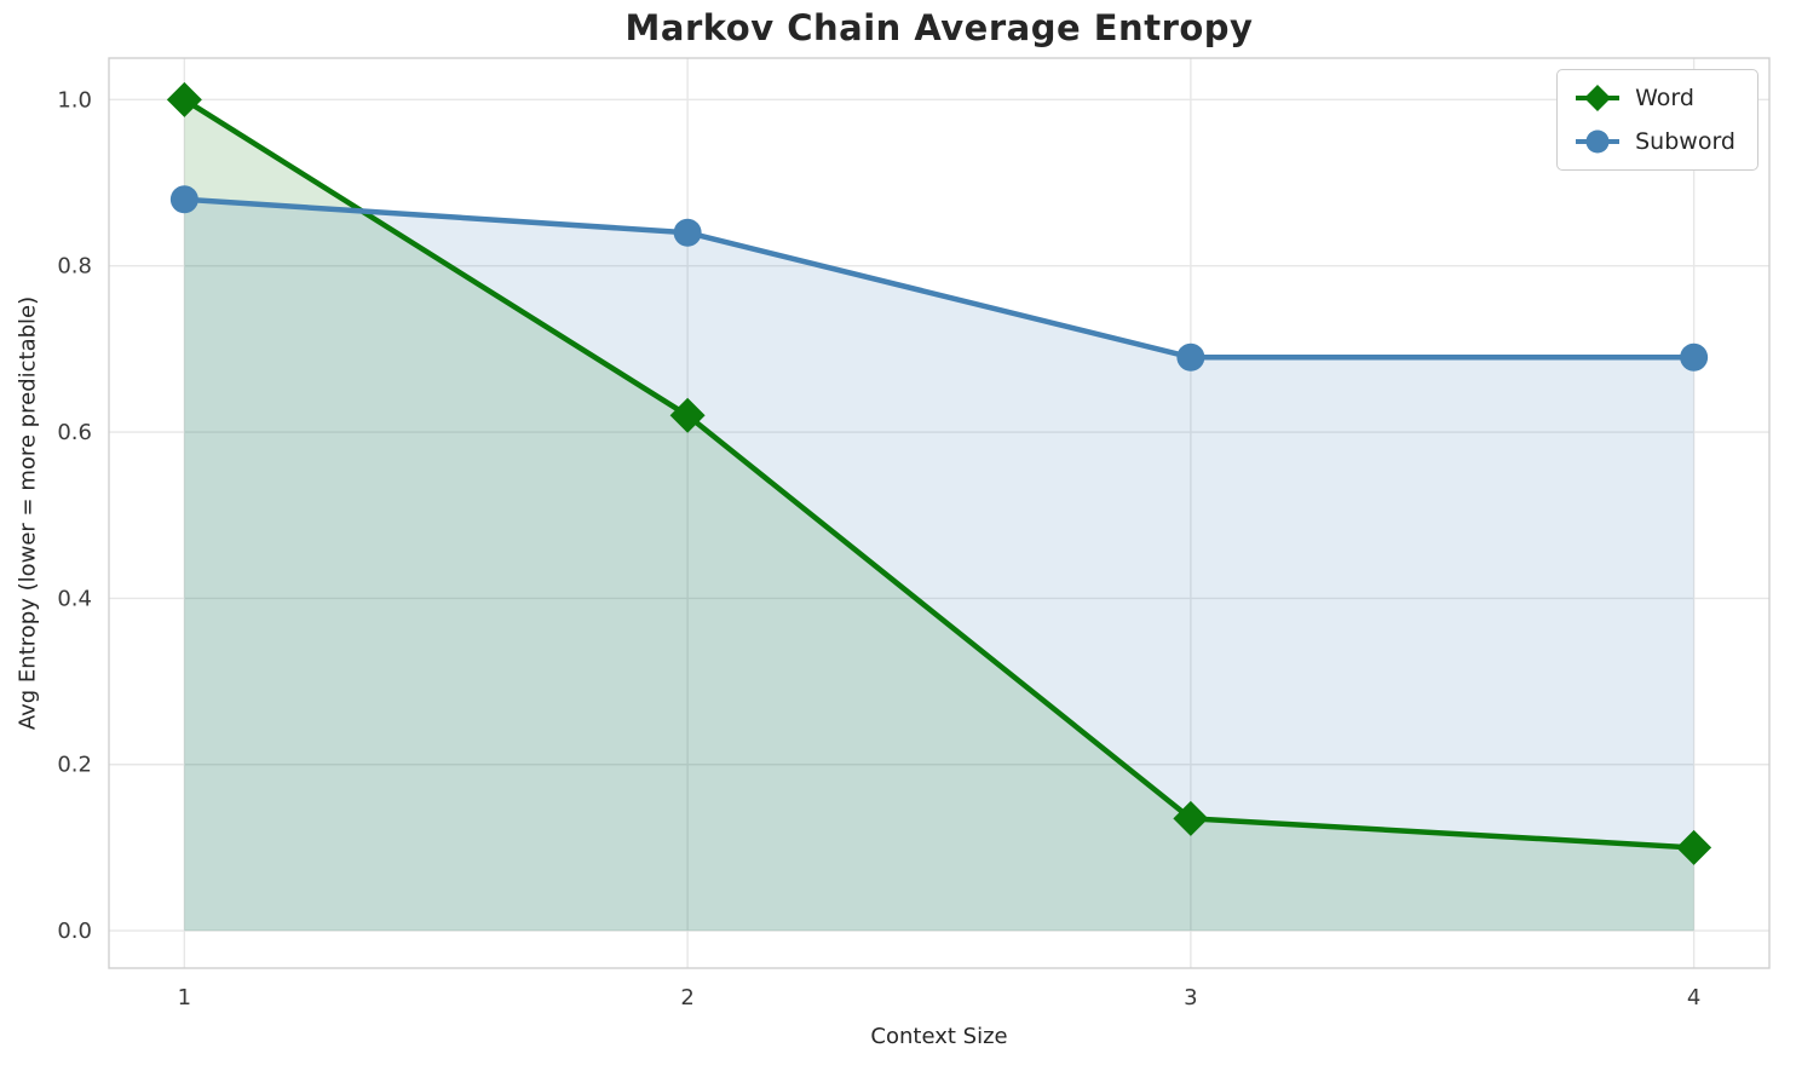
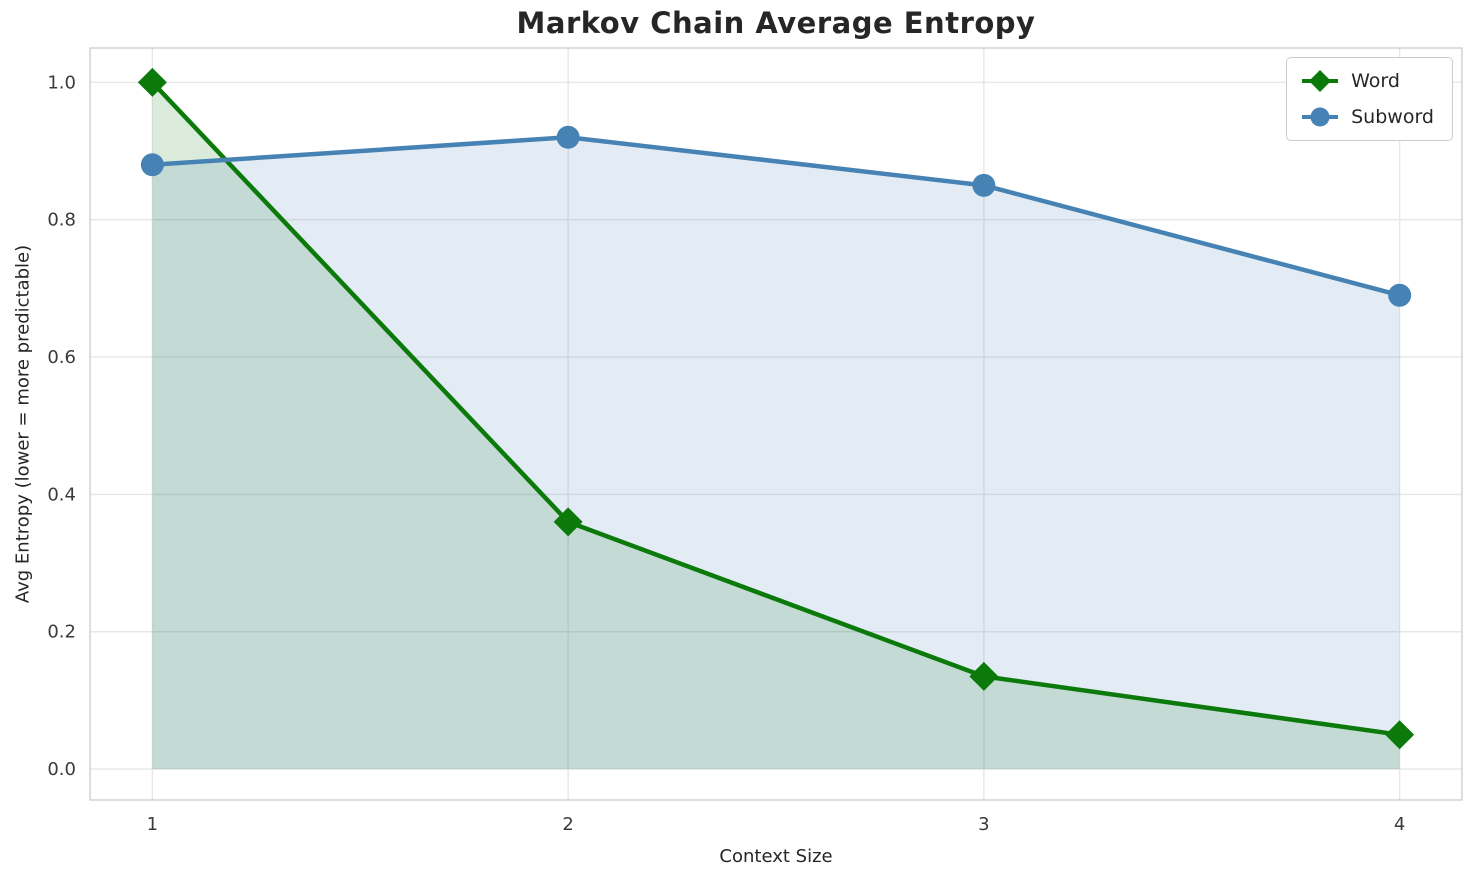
Word/2: 0.62 -> 0.36
Subword/2: 0.84 -> 0.92
Subword/3: 0.69 -> 0.85
Word/4: 0.10 -> 0.05
